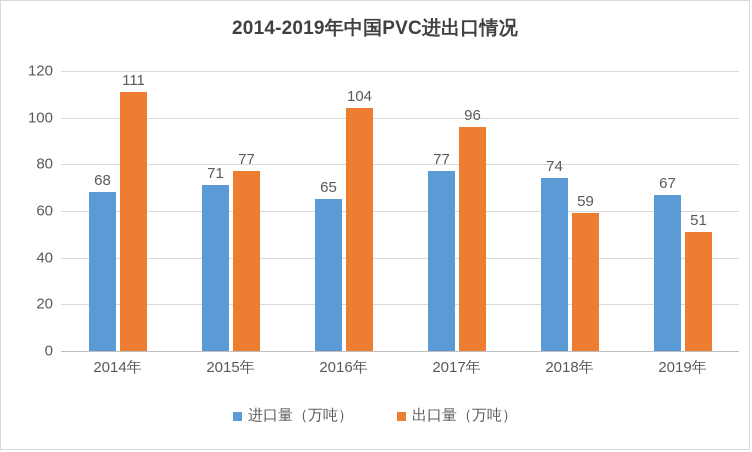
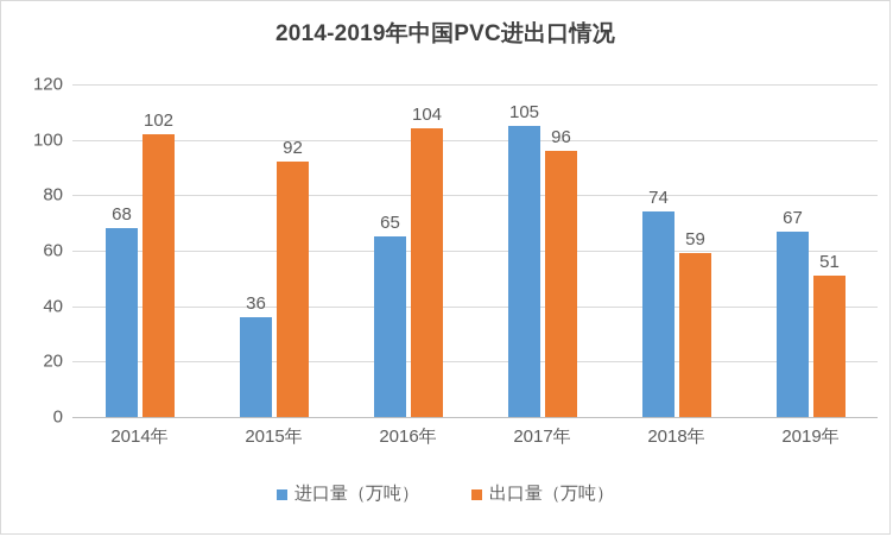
出口量（万吨）/2014年: 111 -> 102
进口量（万吨）/2015年: 71 -> 36
出口量（万吨）/2015年: 77 -> 92
进口量（万吨）/2017年: 77 -> 105
